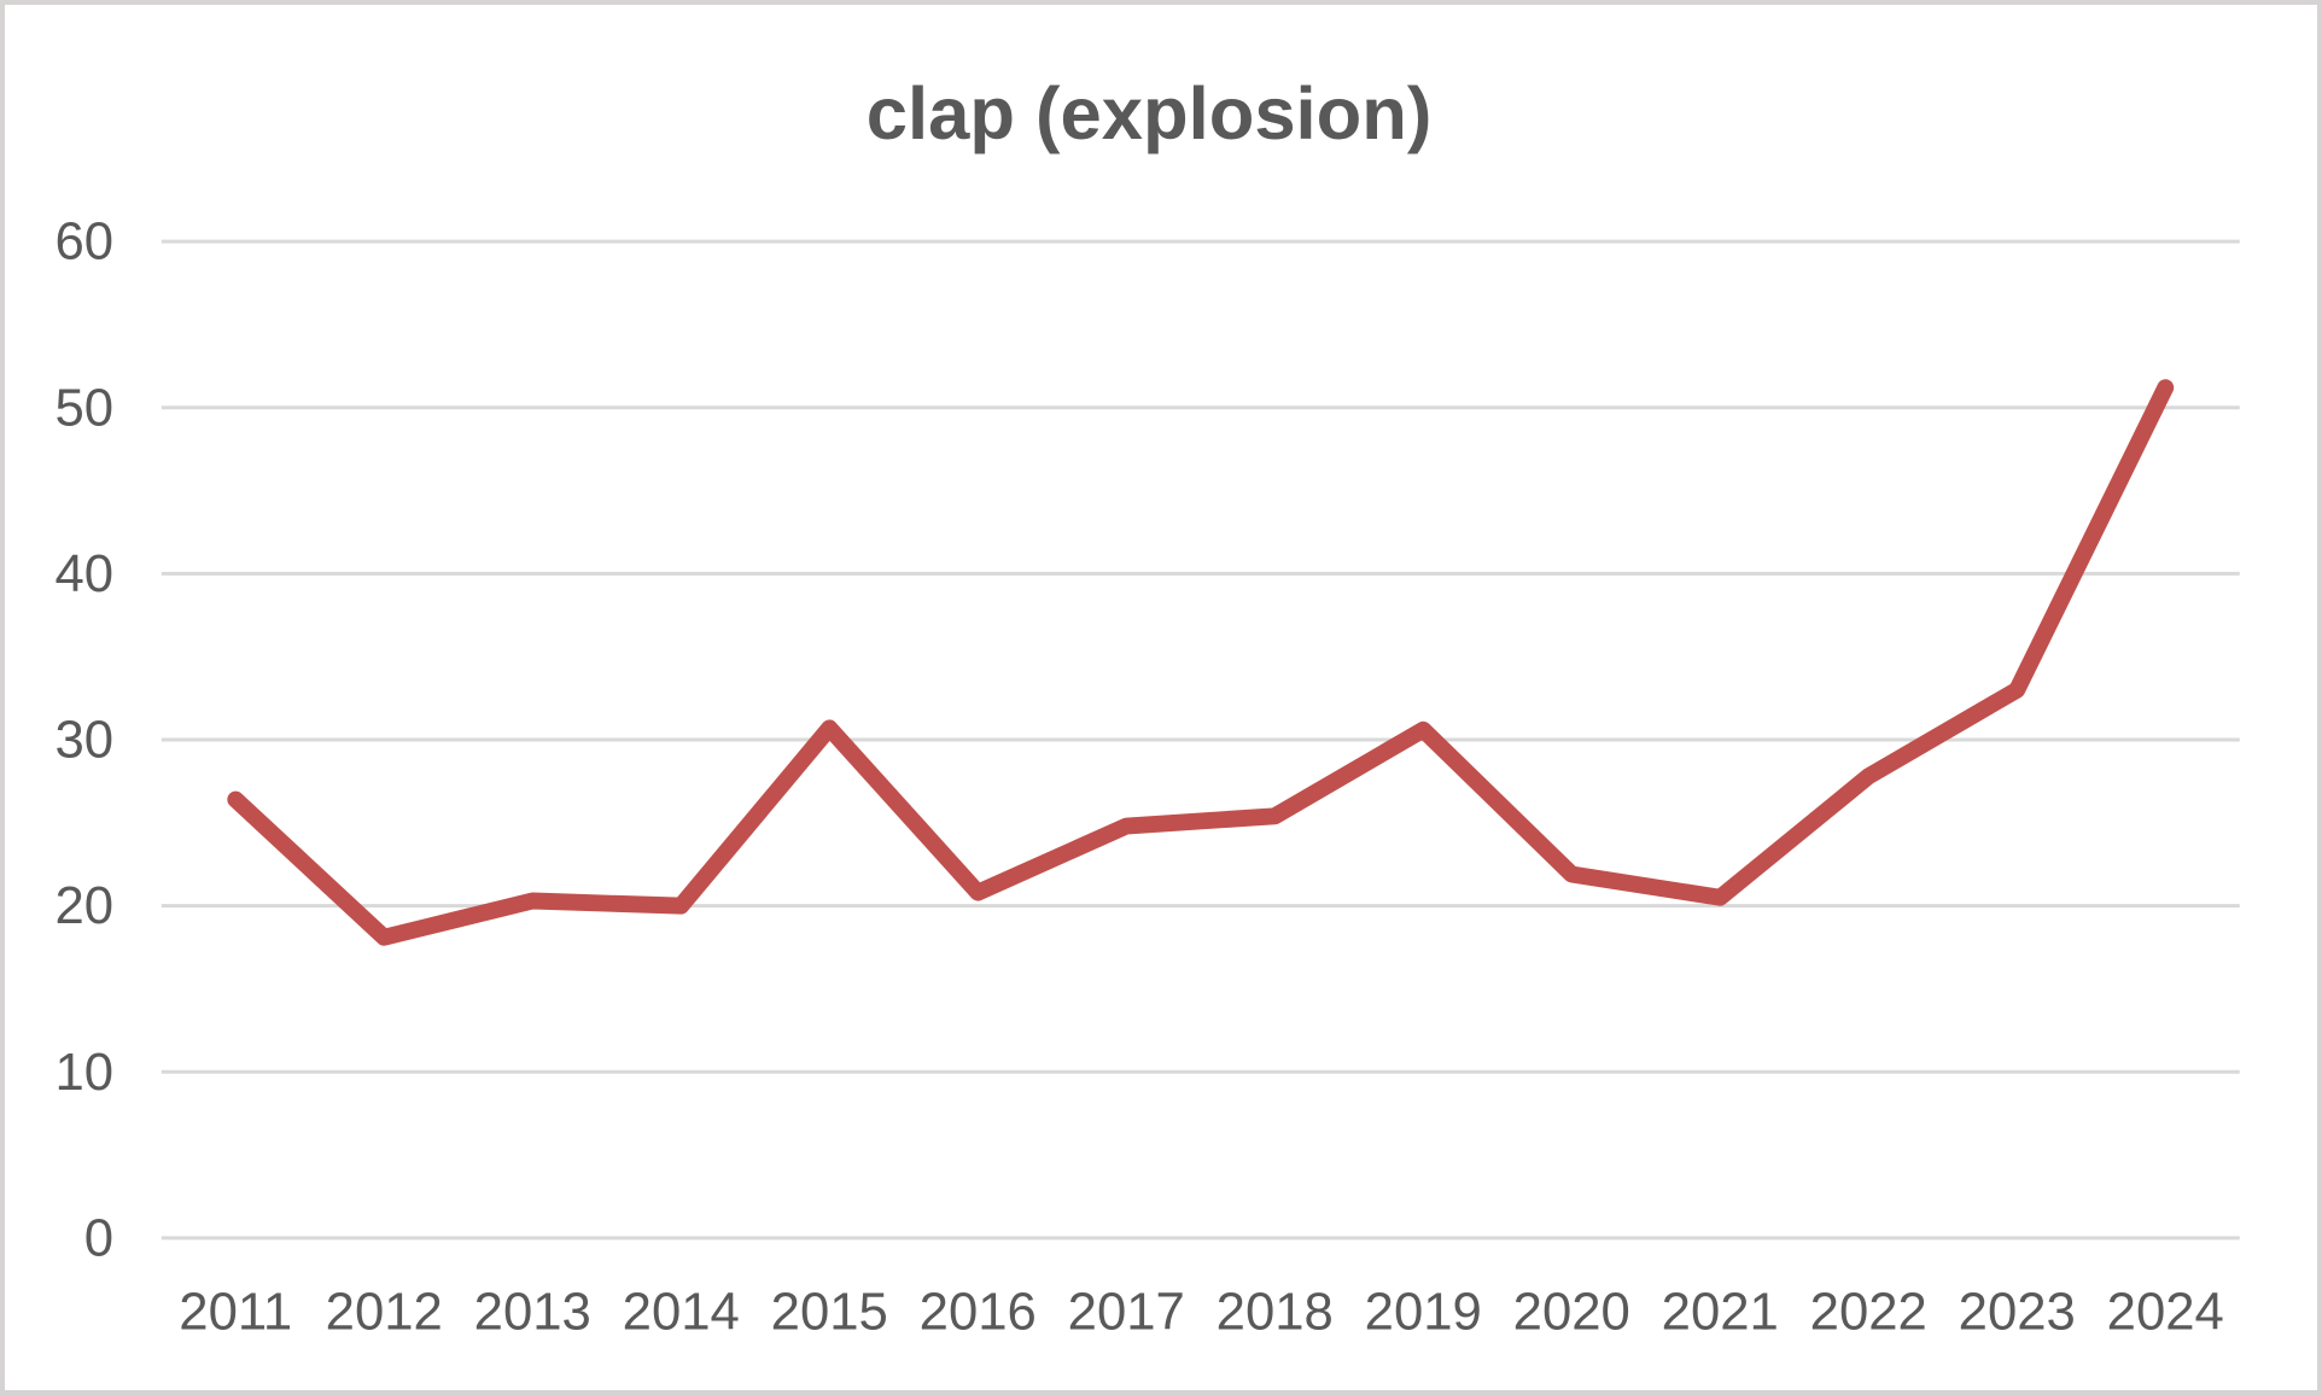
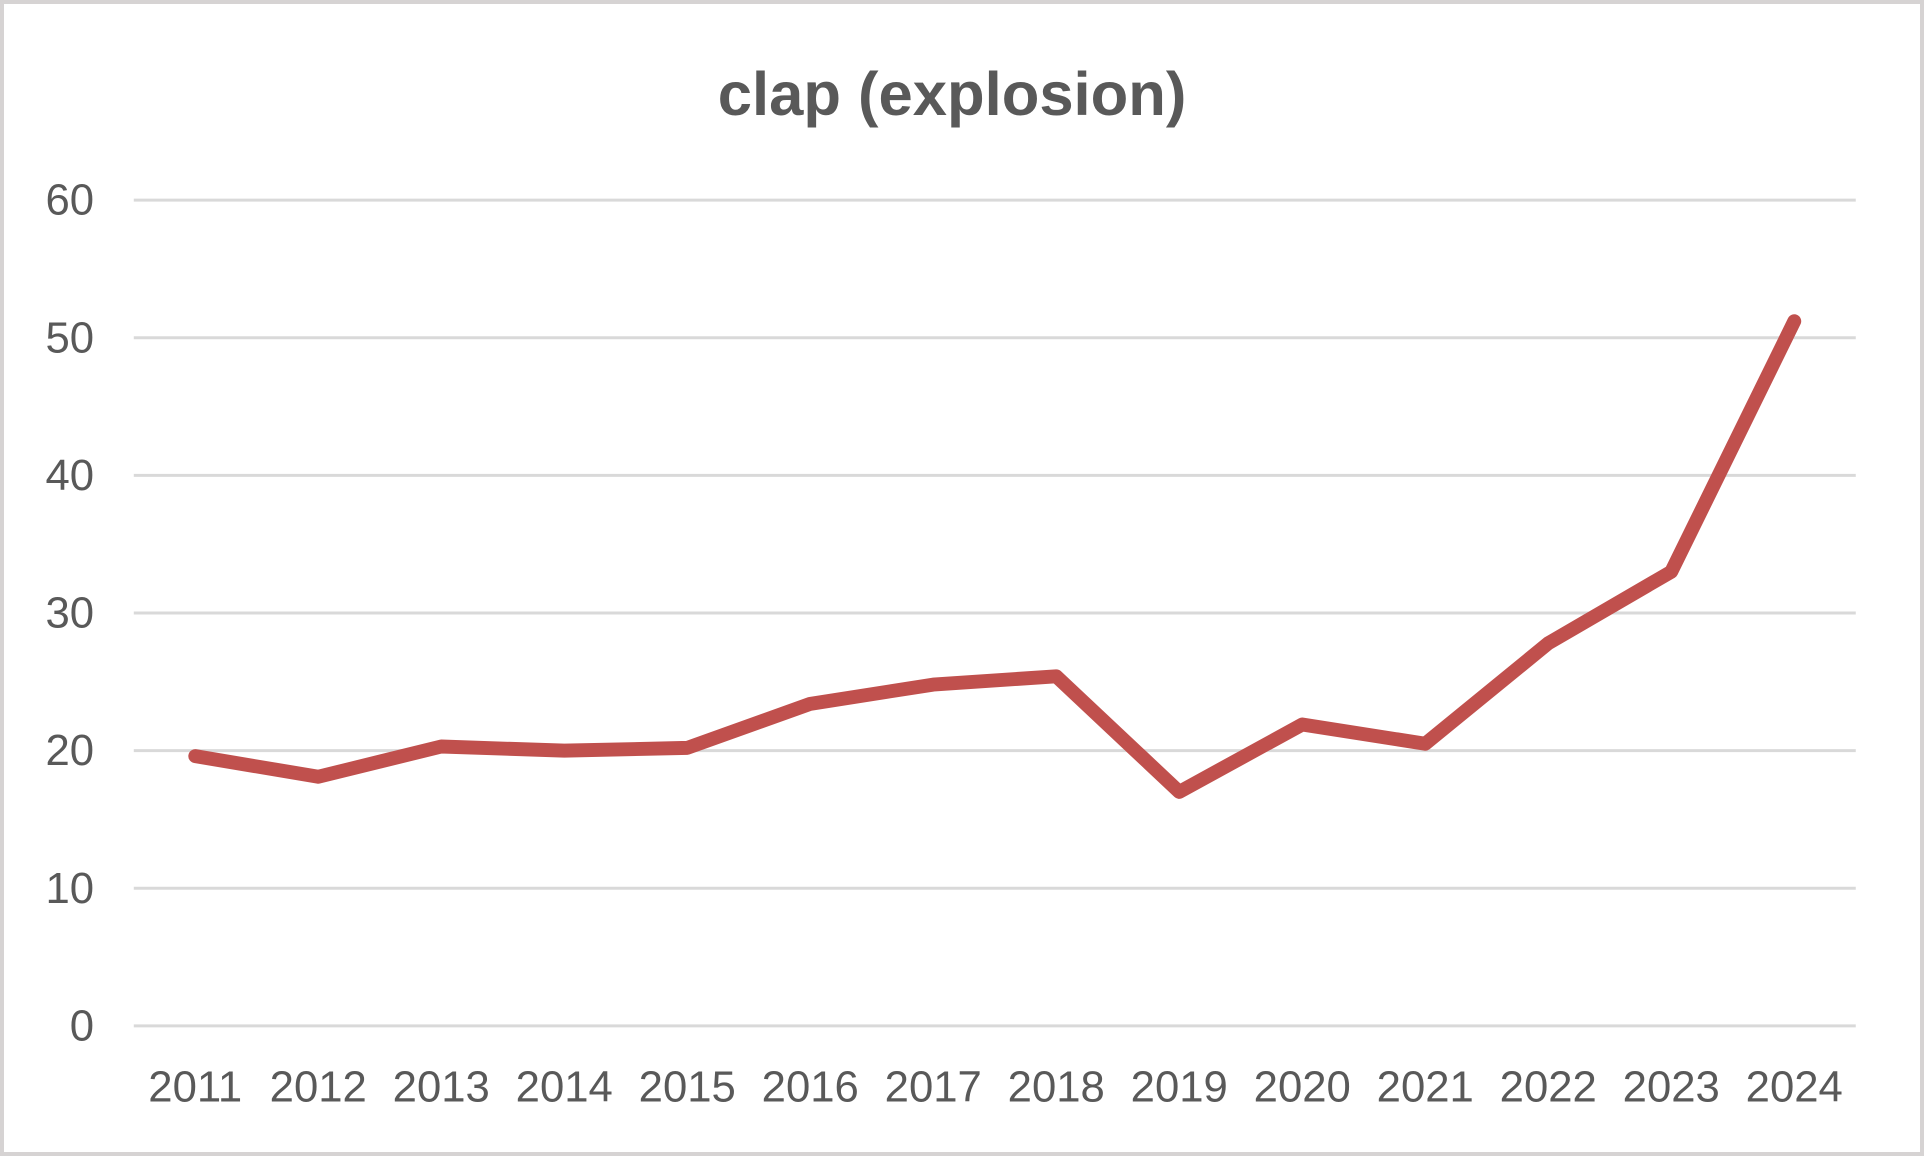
2011: 26.4 -> 19.6
2015: 30.7 -> 20.2
2016: 20.8 -> 23.4
2019: 30.6 -> 17.0
